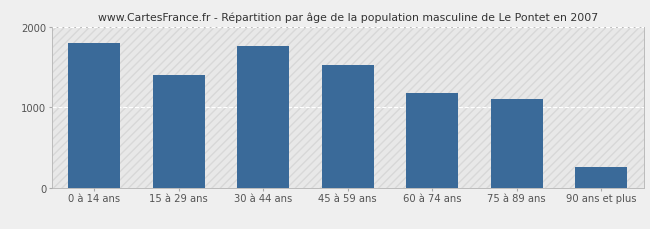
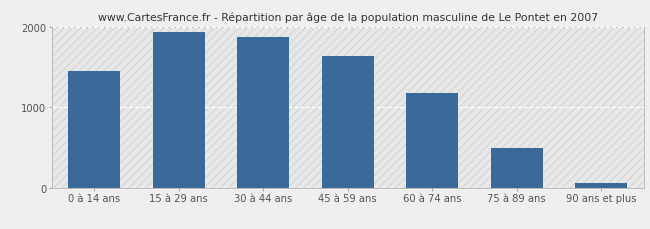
0 à 14 ans: 1800 -> 1450
15 à 29 ans: 1400 -> 1930
30 à 44 ans: 1760 -> 1870
45 à 59 ans: 1520 -> 1630
75 à 89 ans: 1100 -> 490
90 ans et plus: 260 -> 60
